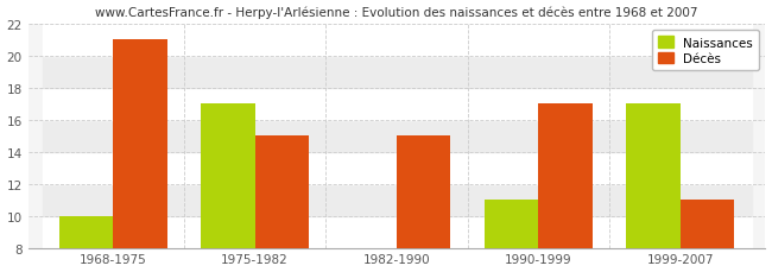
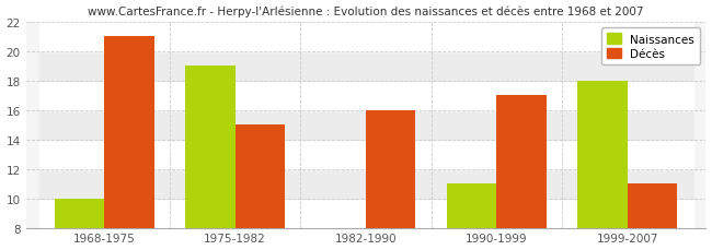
Naissances/1975-1982: 17 -> 19
Décès/1982-1990: 15 -> 16
Naissances/1999-2007: 17 -> 18
